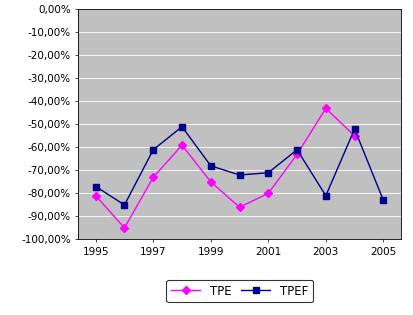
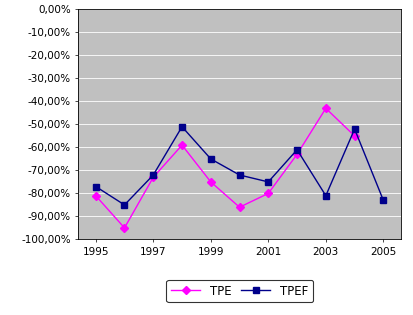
TPEF/1997: -61% -> -72%
TPEF/1999: -68% -> -65%
TPEF/2001: -71% -> -75%
